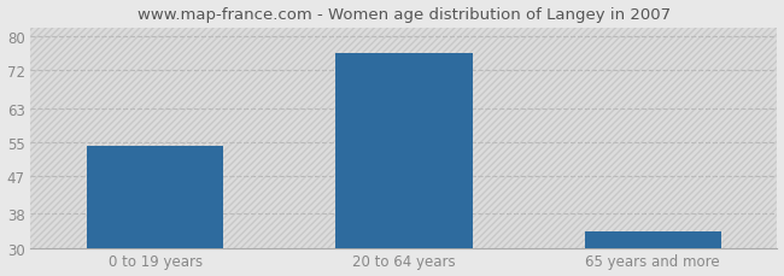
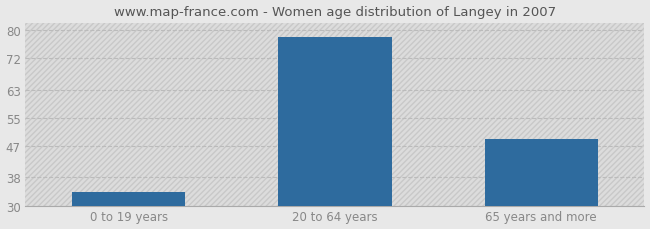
0 to 19 years: 54 -> 34
20 to 64 years: 76 -> 78
65 years and more: 34 -> 49
